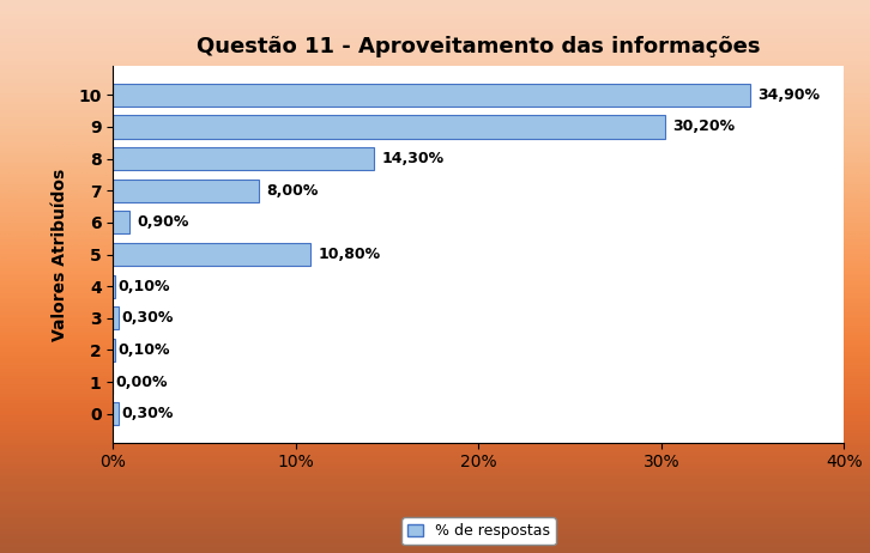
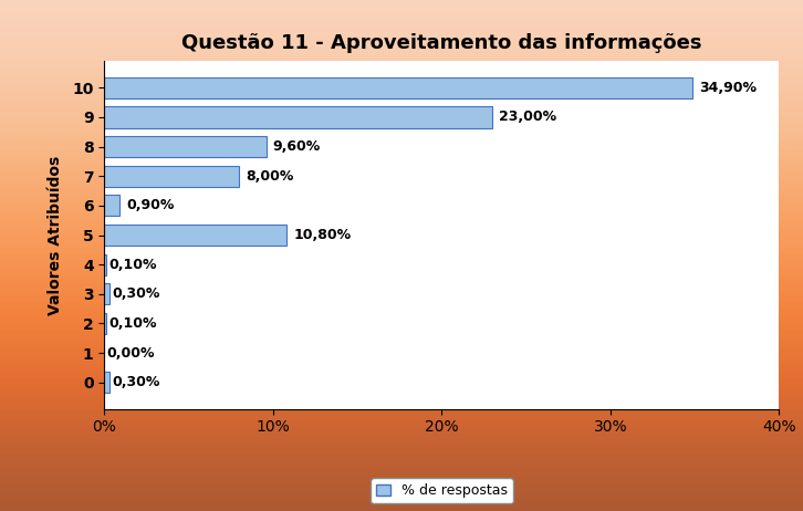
9: 30,20% -> 23,00%
8: 14,30% -> 9,60%
